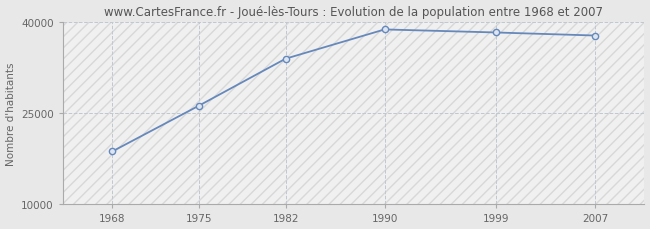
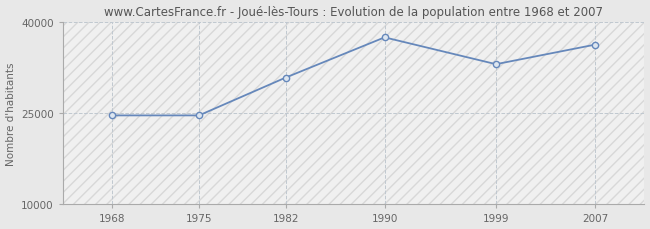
1968: 18700 -> 24600
1975: 26200 -> 24600
1982: 33900 -> 30800
1990: 38700 -> 37400
1999: 38200 -> 33000
2007: 37700 -> 36200
